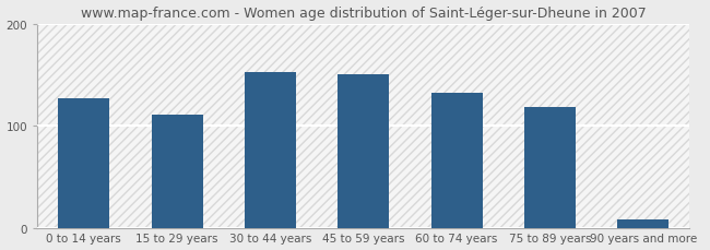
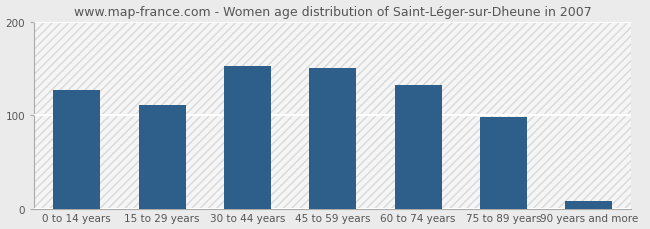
75 to 89 years: 118 -> 98
